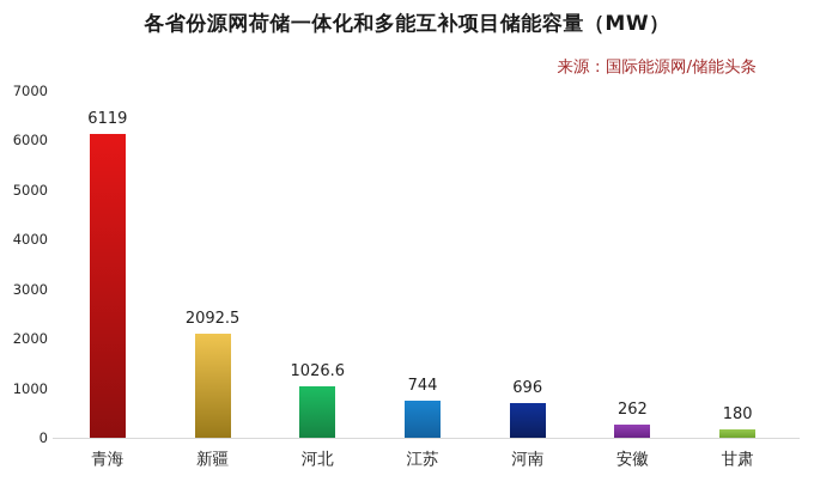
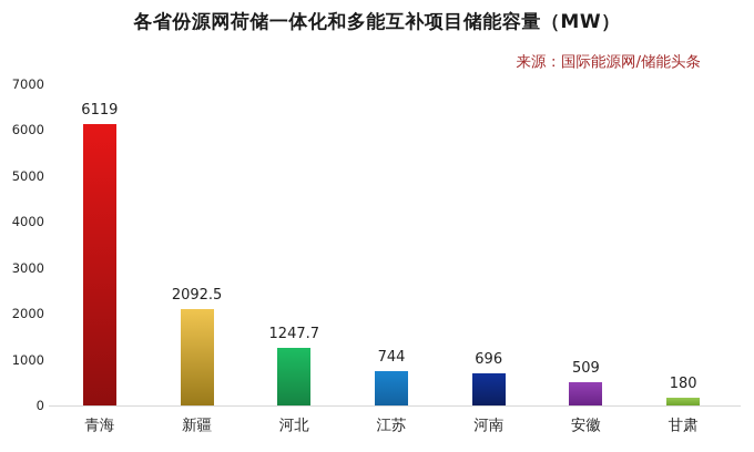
河北: 1026.6 -> 1247.7
安徽: 262 -> 509
